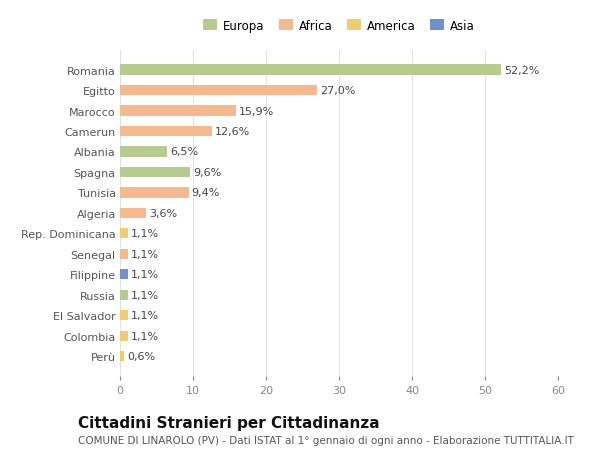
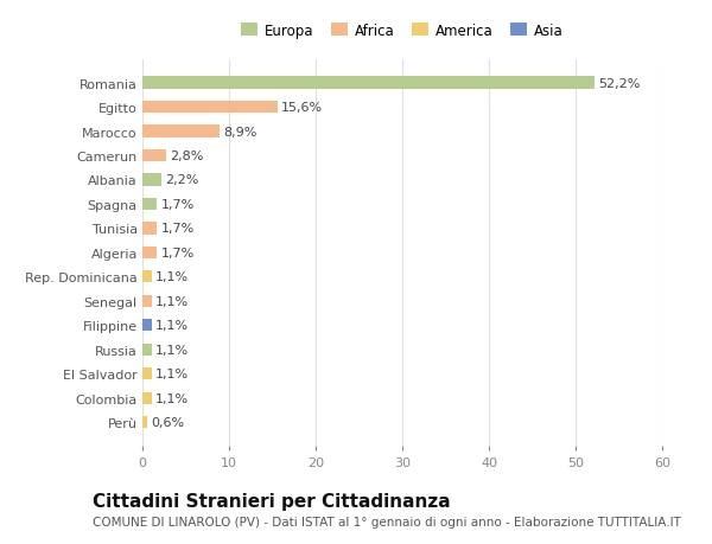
Egitto: 27,0% -> 15,6%
Marocco: 15,9% -> 8,9%
Camerun: 12,6% -> 2,8%
Albania: 6,5% -> 2,2%
Spagna: 9,6% -> 1,7%
Tunisia: 9,4% -> 1,7%
Algeria: 3,6% -> 1,7%
